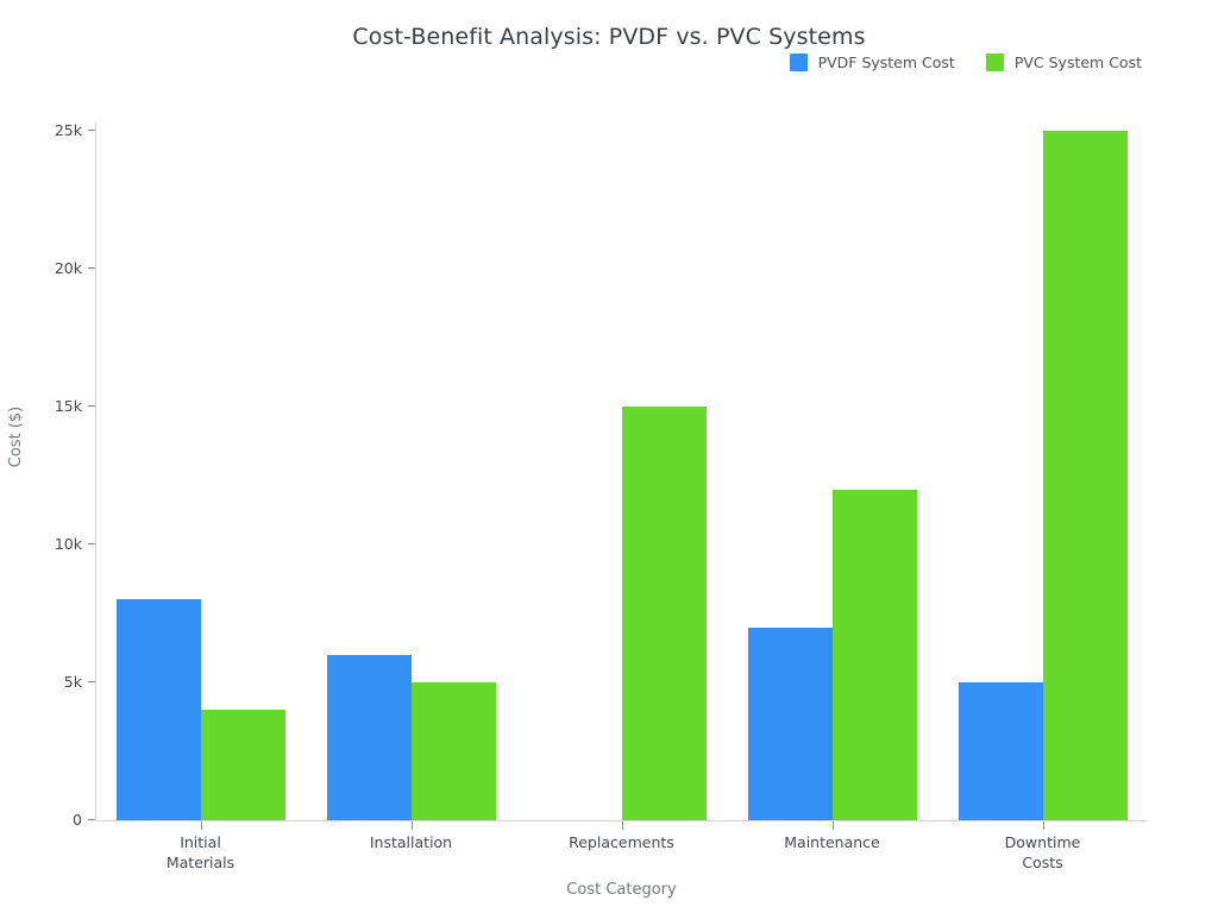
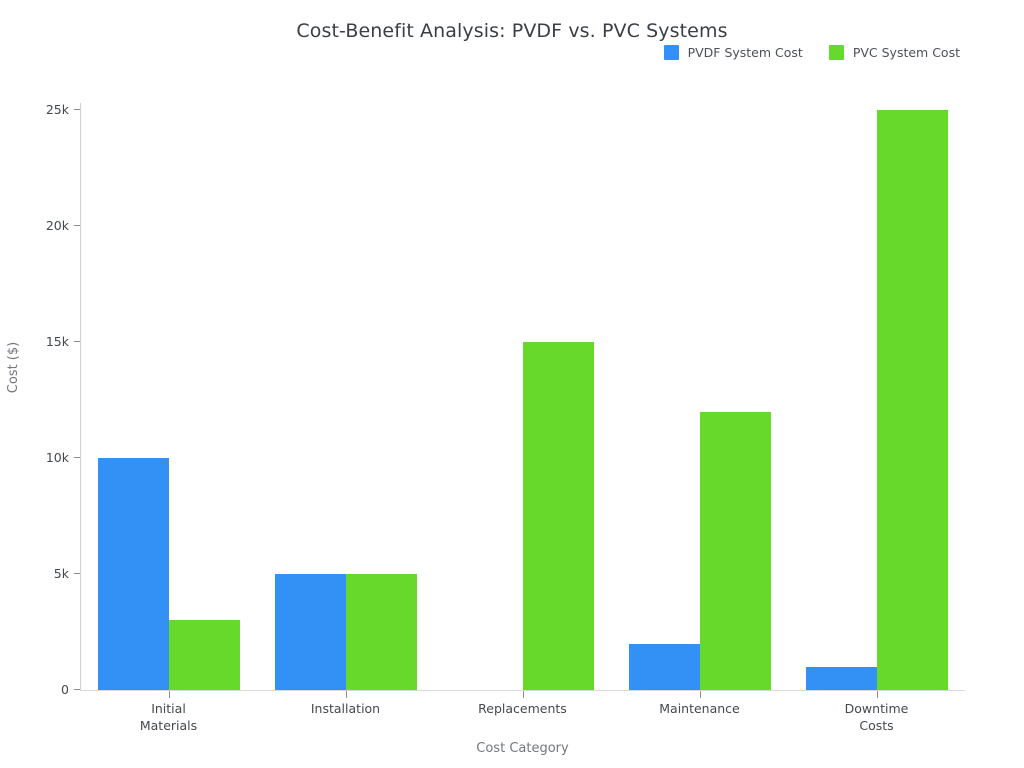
PVDF System Cost/Initial Materials: 8k -> 10k
PVC System Cost/Initial Materials: 4k -> 3k
PVDF System Cost/Installation: 6k -> 5k
PVDF System Cost/Maintenance: 7k -> 2k
PVDF System Cost/Downtime Costs: 5k -> 1k
